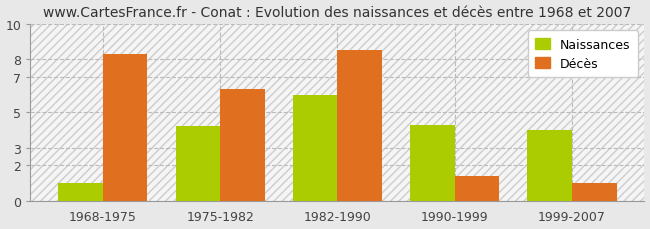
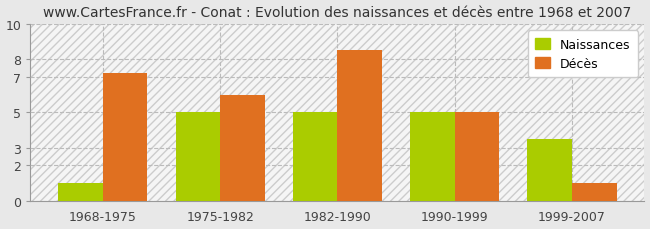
Décès/1968-1975: 8.3 -> 7.2
Naissances/1975-1982: 4.2 -> 5.0
Décès/1975-1982: 6.3 -> 6.0
Naissances/1982-1990: 6.0 -> 5.0
Naissances/1990-1999: 4.3 -> 5.0
Décès/1990-1999: 1.4 -> 5.0
Naissances/1999-2007: 4.0 -> 3.5
